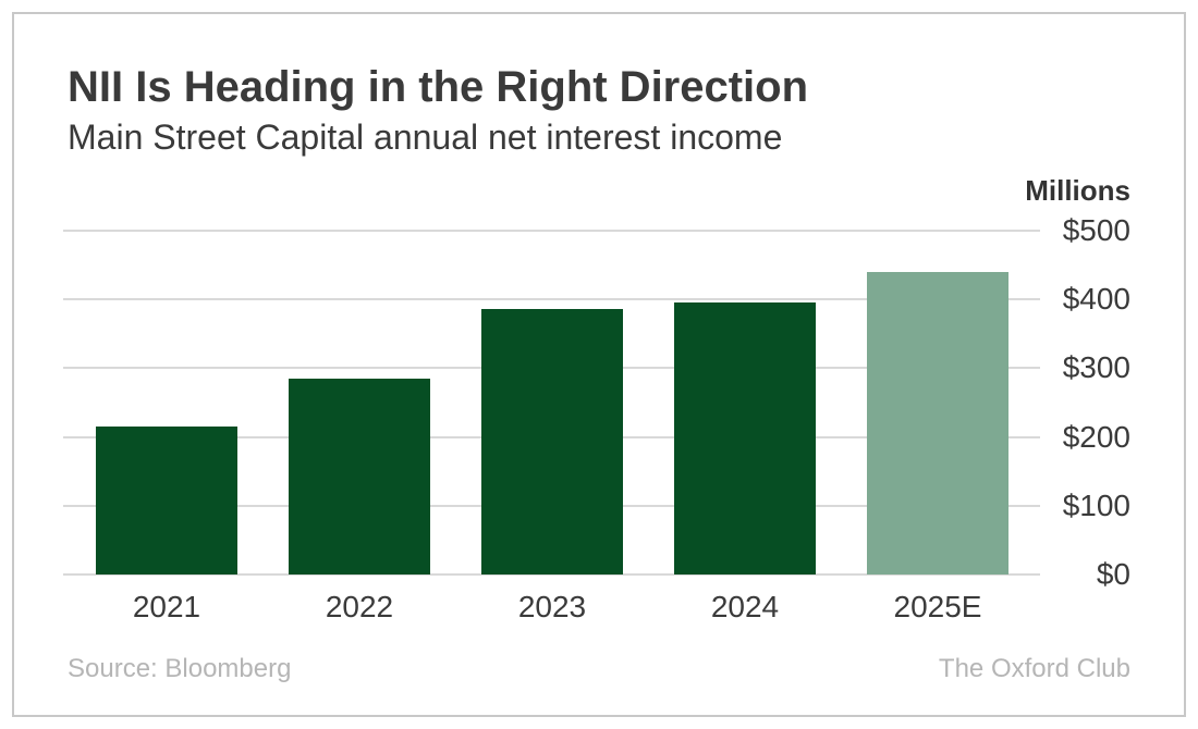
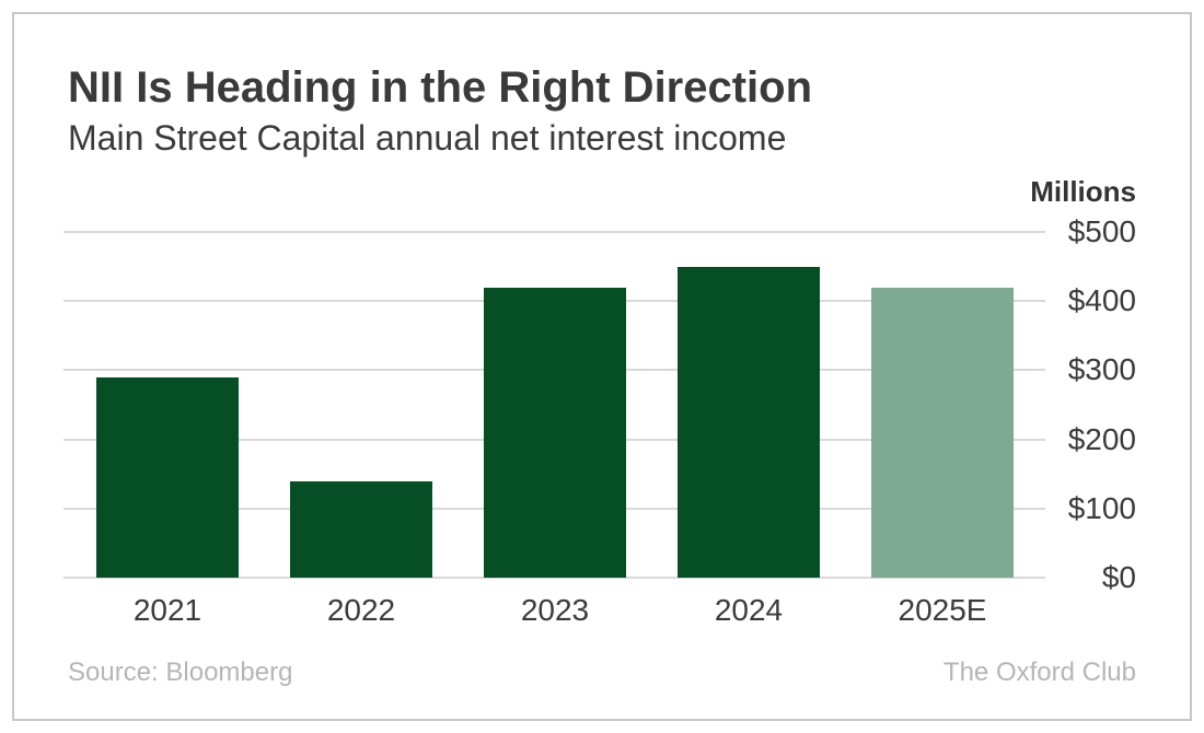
2021: $220 -> $290
2022: $280 -> $140
2023: $390 -> $420
2024: $400 -> $450
2025E: $440 -> $420
